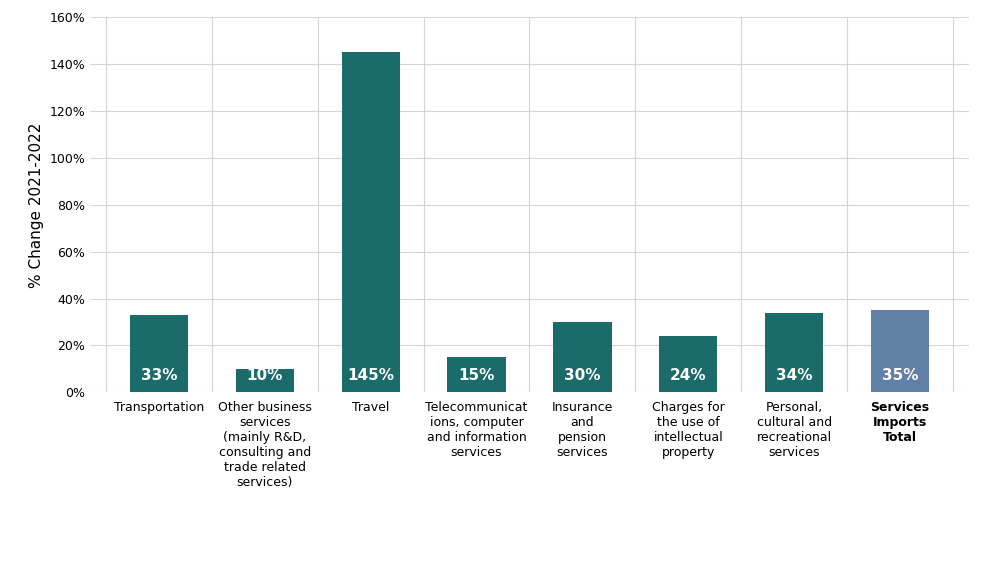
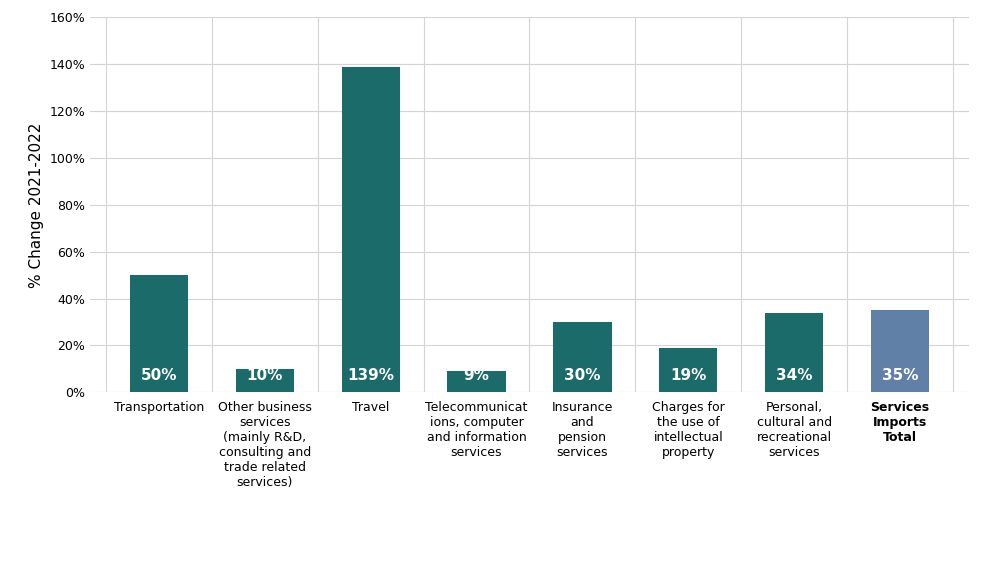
Transportation: 33% -> 50%
Travel: 145% -> 139%
Telecommunicat ions, computer and information services: 15% -> 9%
Charges for the use of intellectual property: 24% -> 19%
